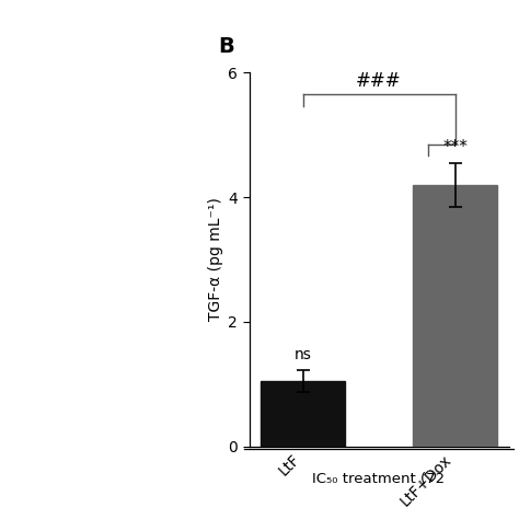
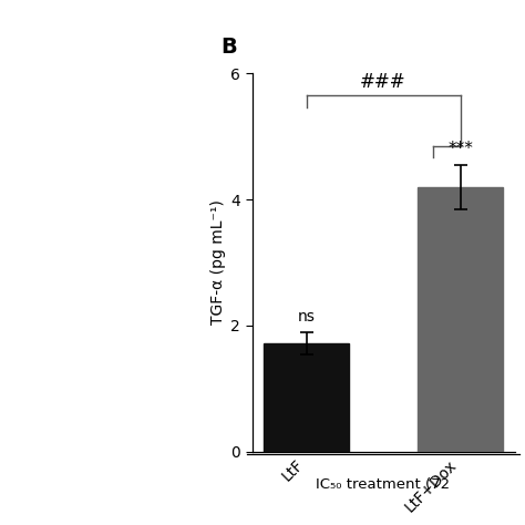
LtF: 1.05 -> 1.72
